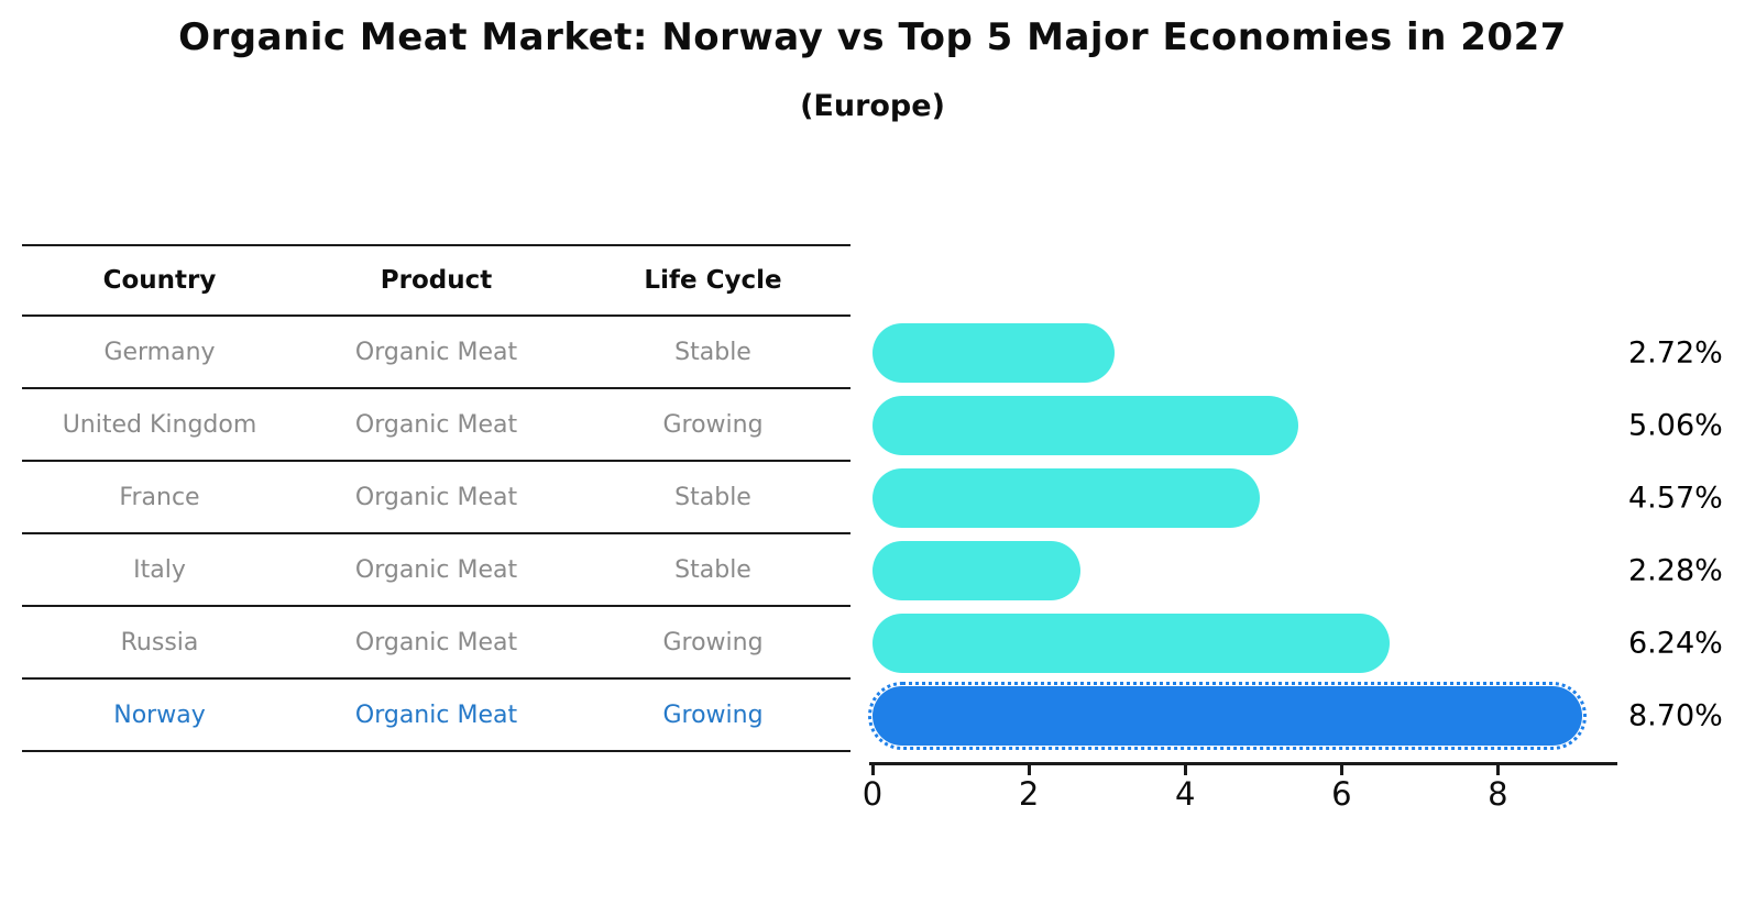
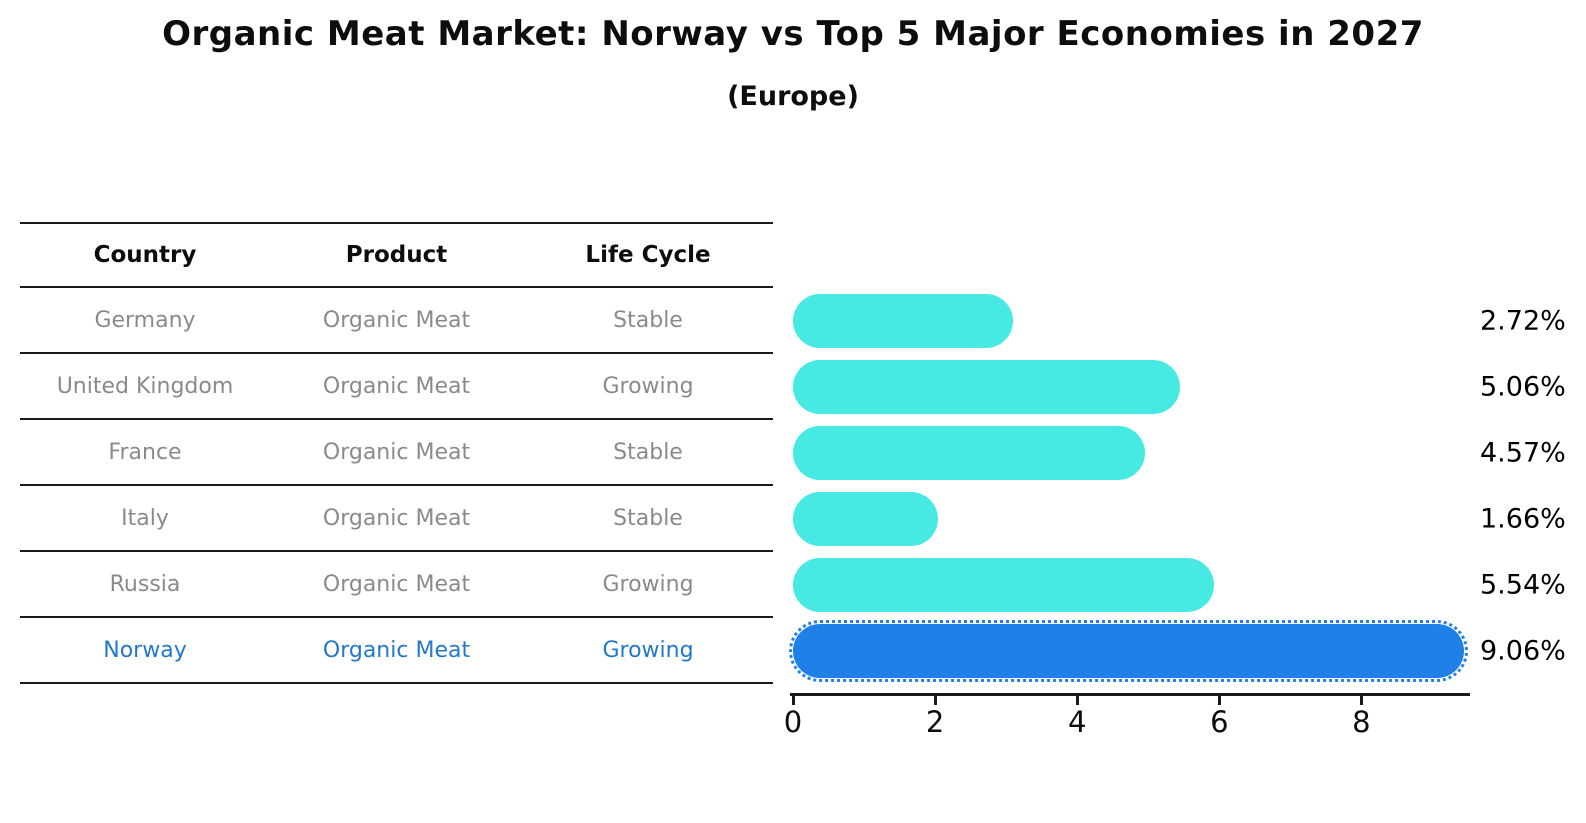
Italy: 2.28% -> 1.66%
Russia: 6.24% -> 5.54%
Norway: 8.70% -> 9.06%
